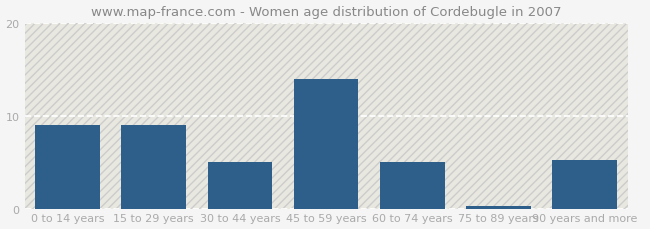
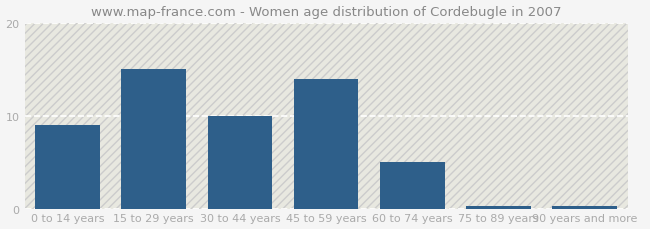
15 to 29 years: 9.0 -> 15.0
30 to 44 years: 5.0 -> 10.0
90 years and more: 5.2 -> 0.3
